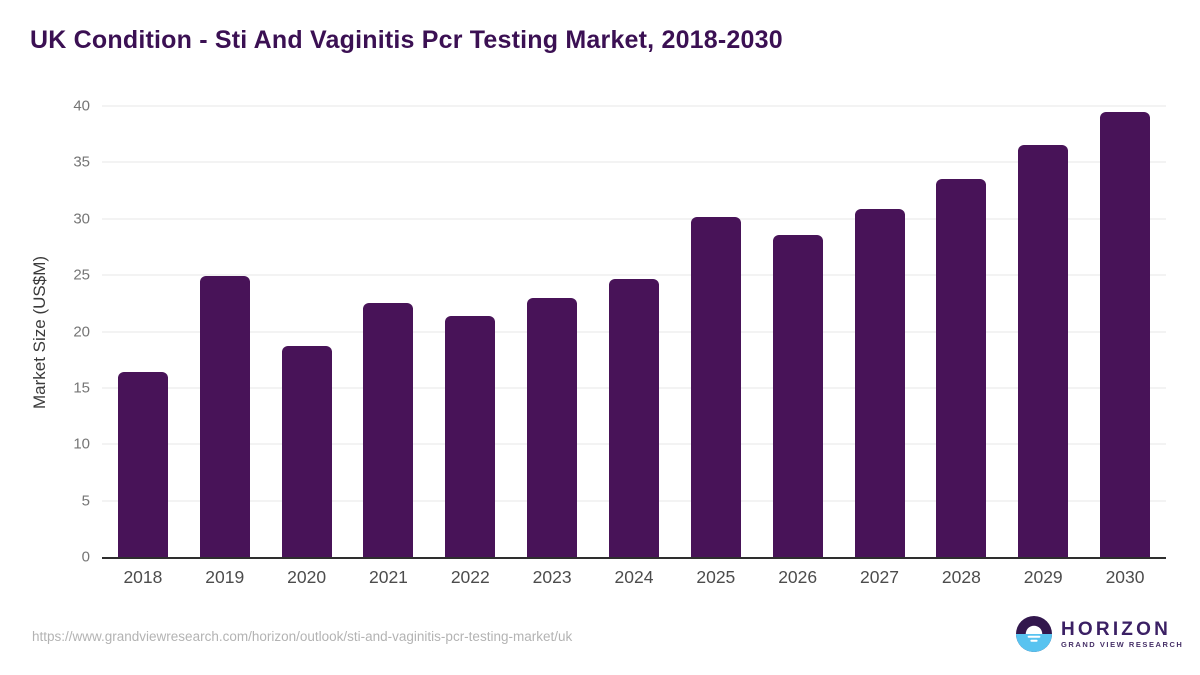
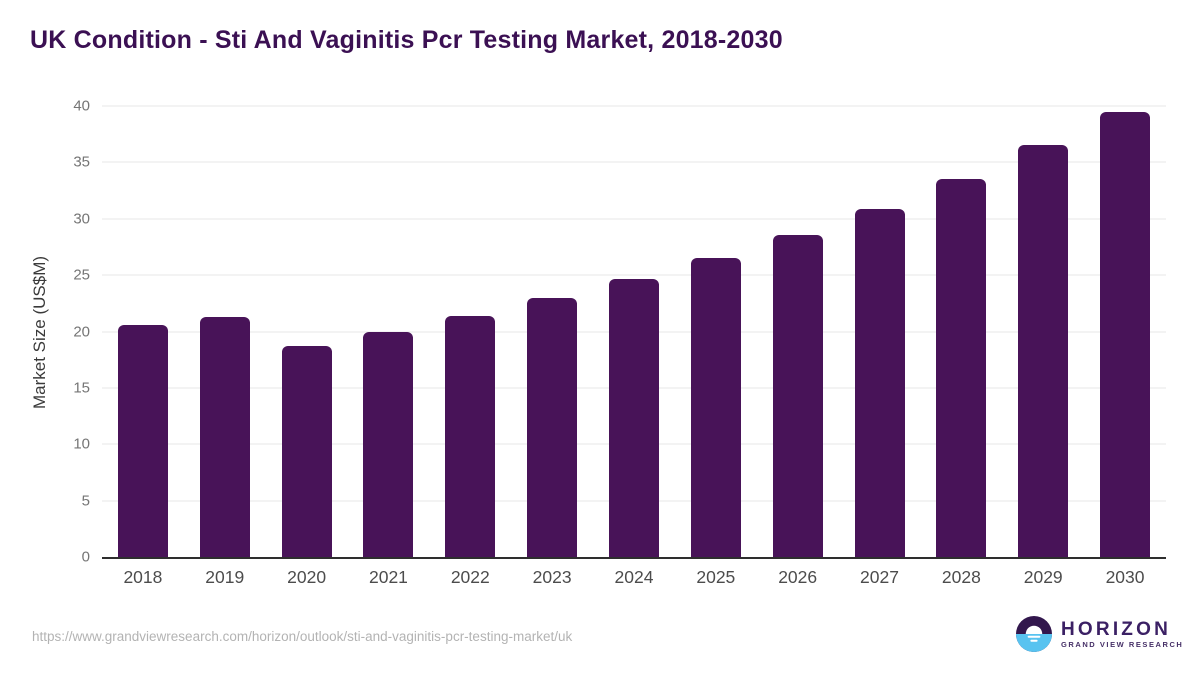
2018: 16.4 -> 20.6
2019: 24.9 -> 21.3
2021: 22.5 -> 20.0
2025: 30.2 -> 26.5
